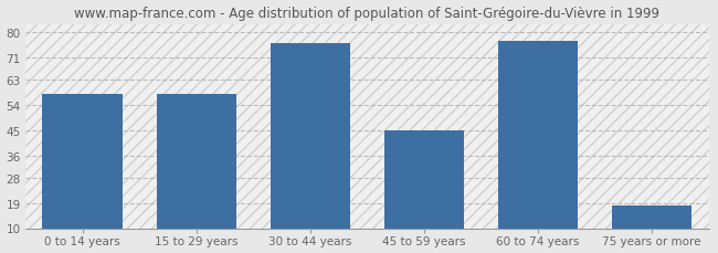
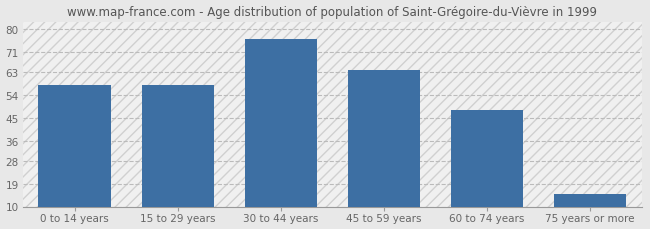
45 to 59 years: 45 -> 64
60 to 74 years: 77 -> 48
75 years or more: 18 -> 15
